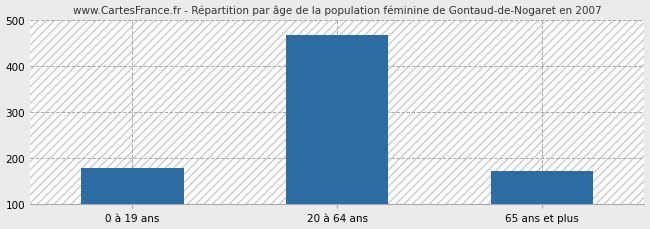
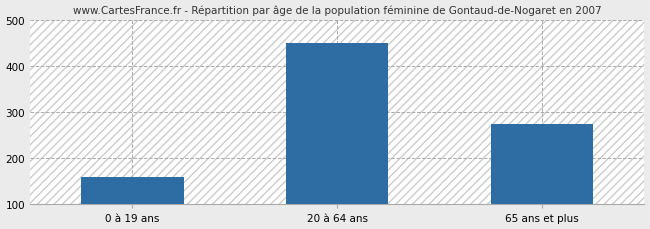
0 à 19 ans: 180 -> 160
20 à 64 ans: 467 -> 450
65 ans et plus: 173 -> 275
